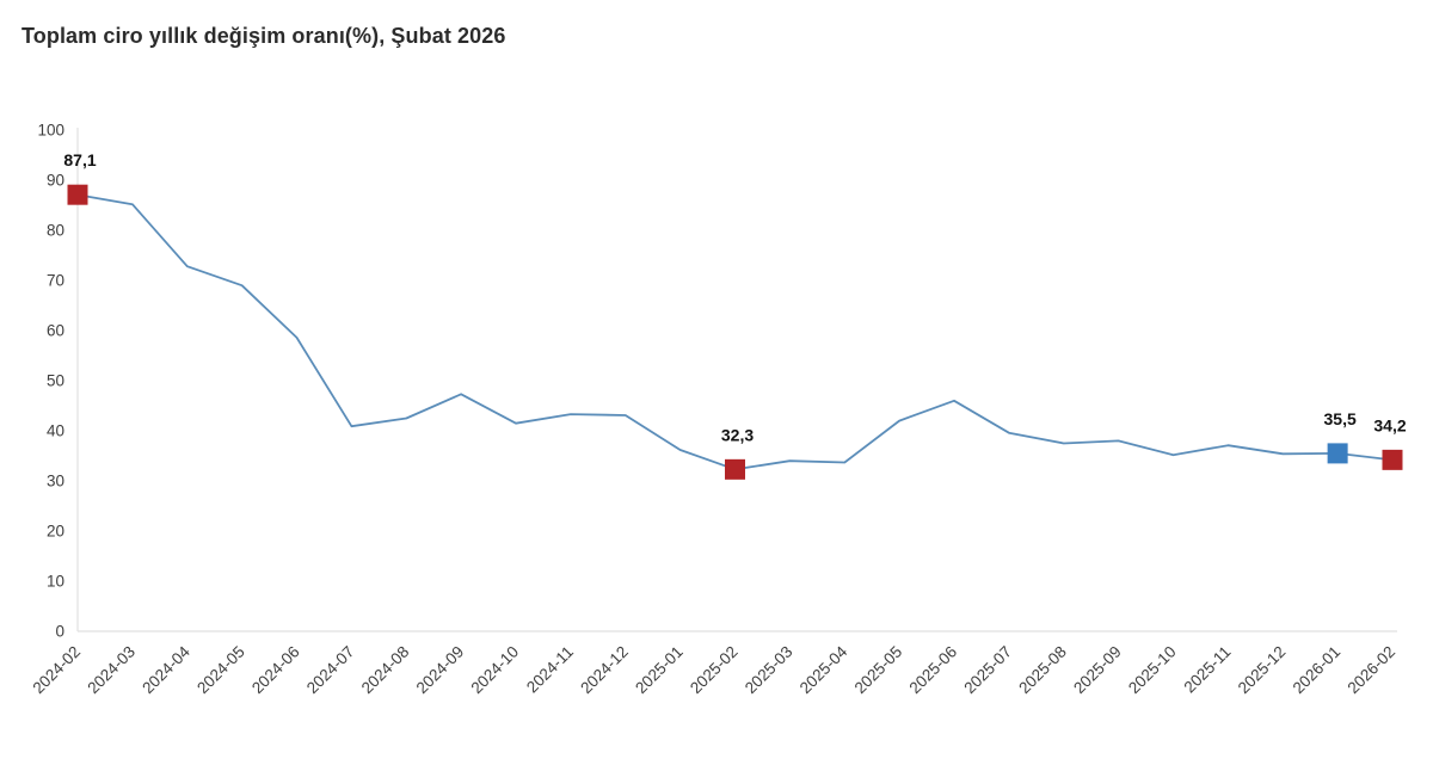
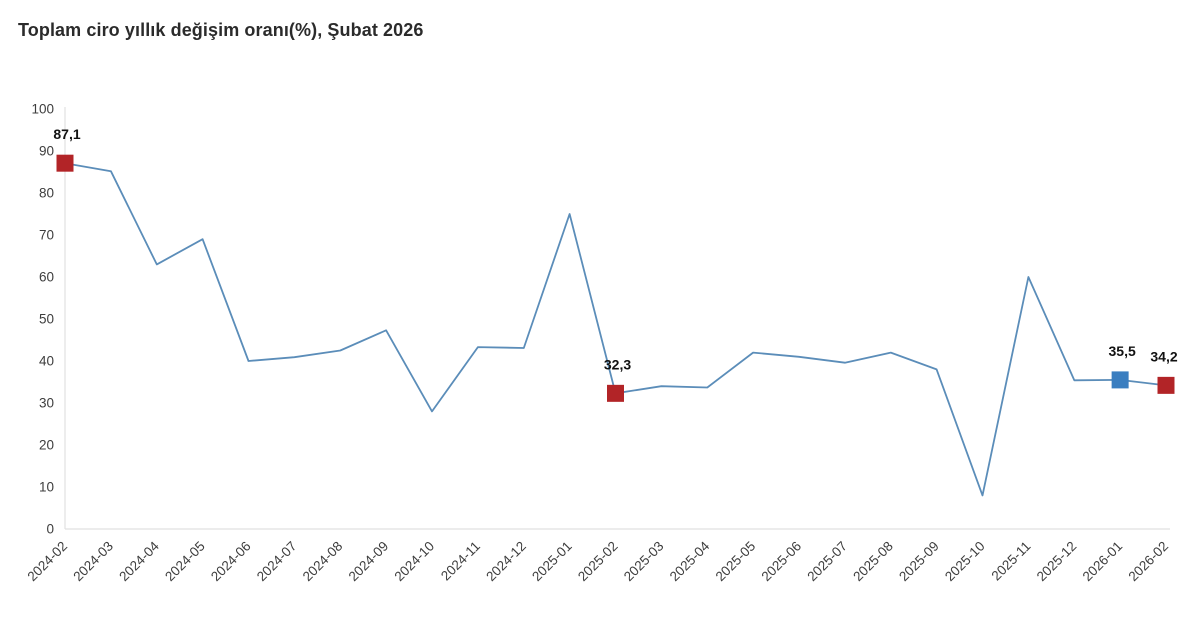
2024-04: 73 -> 63
2024-06: 59 -> 40
2024-10: 42 -> 28
2025-01: 36 -> 75
2025-06: 46 -> 41
2025-08: 38 -> 42
2025-10: 35 -> 8
2025-11: 37 -> 60
